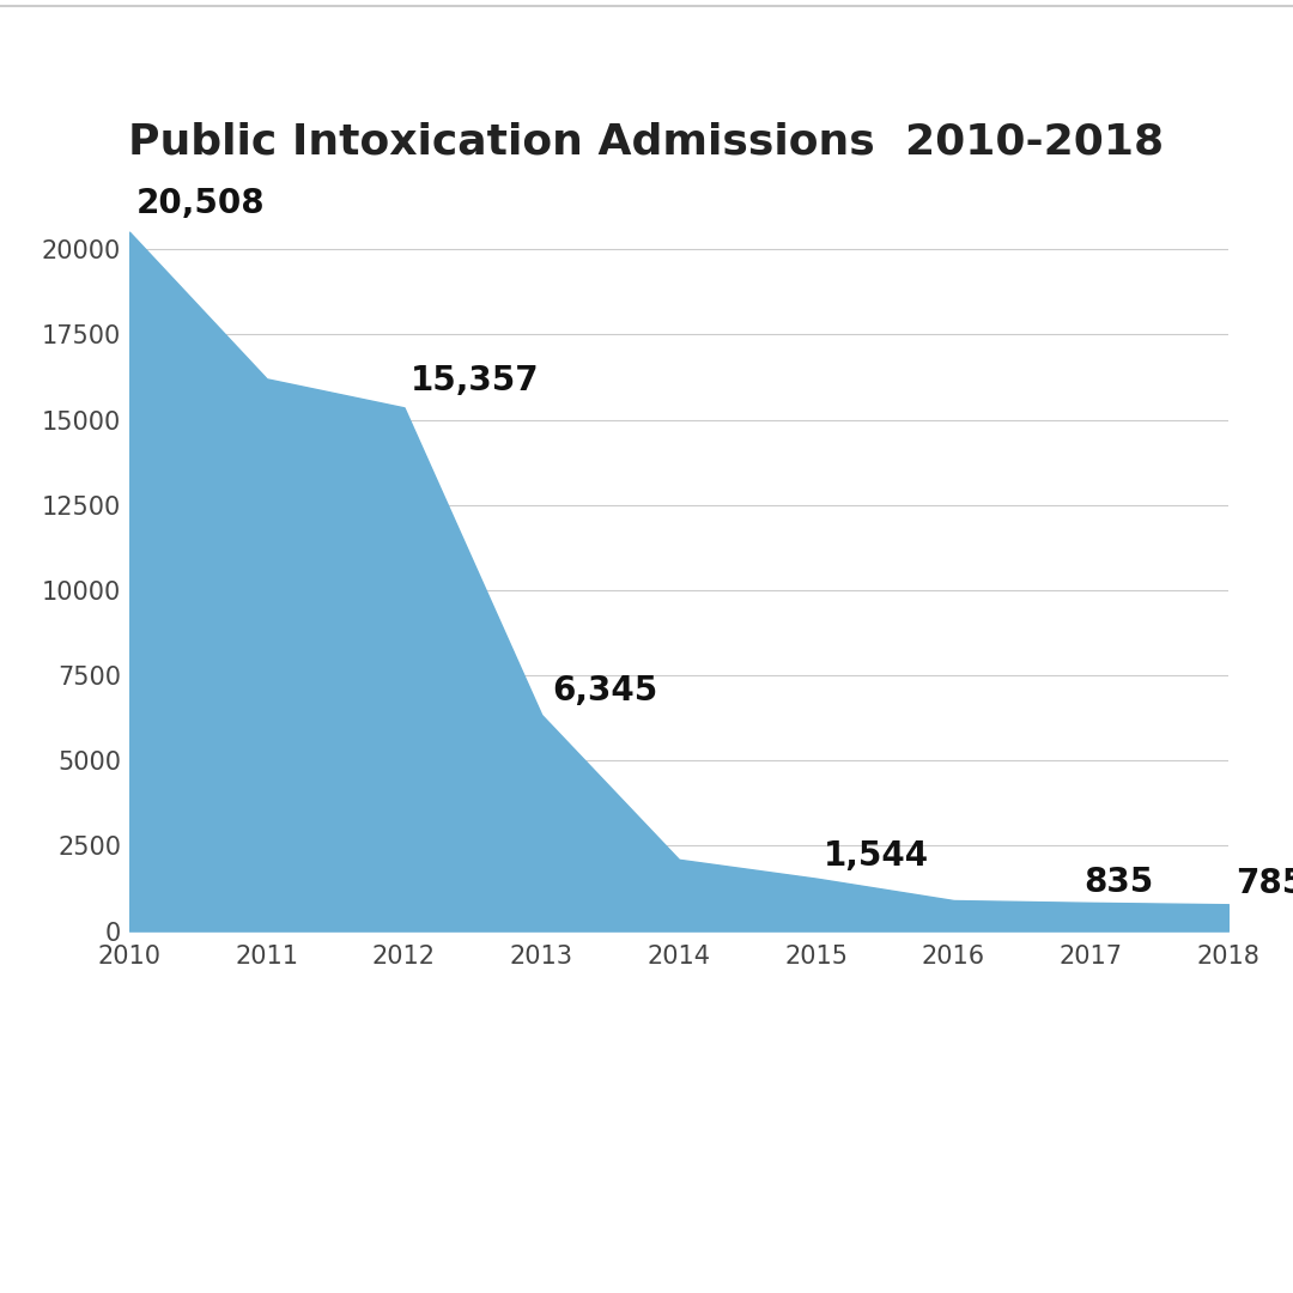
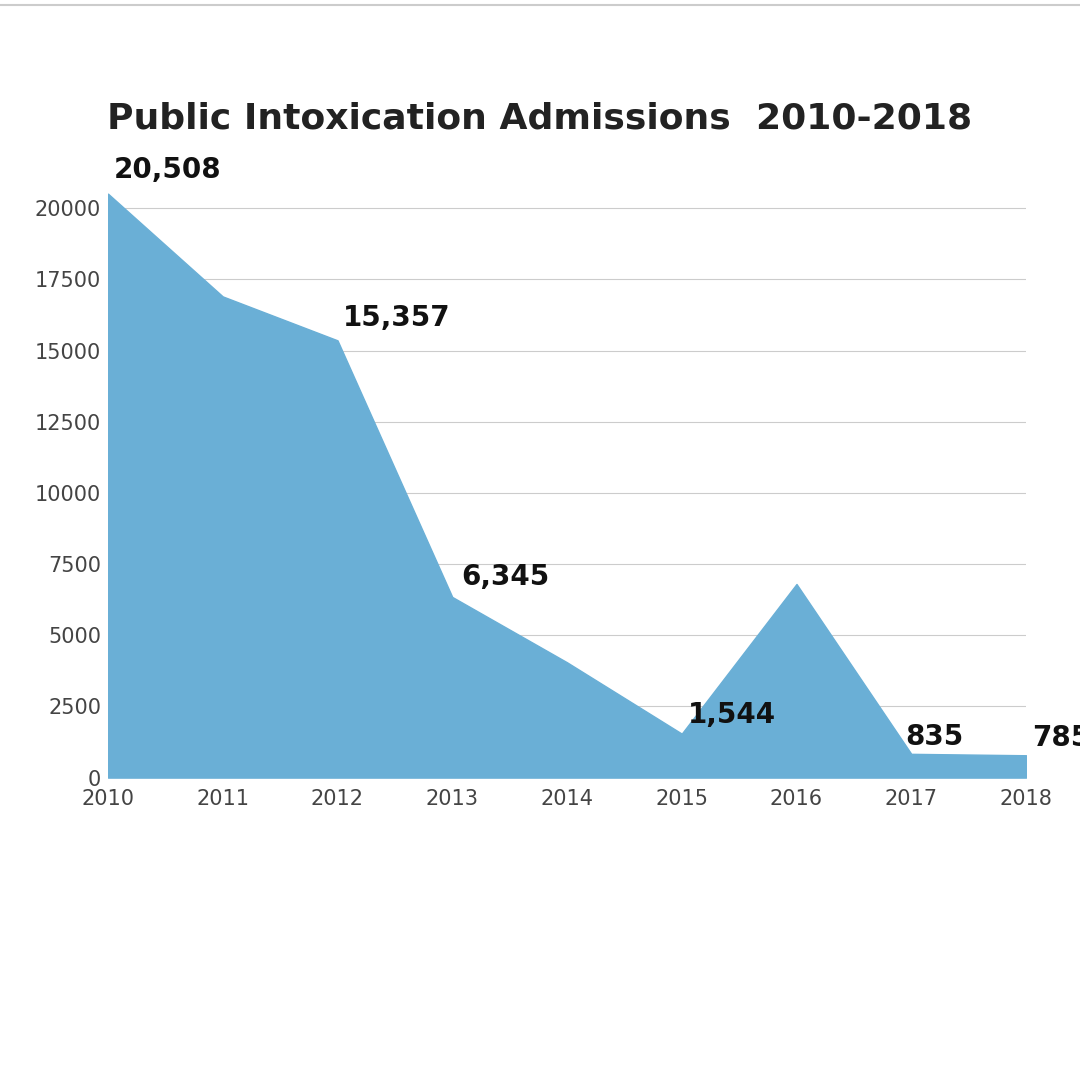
2011: 16200 -> 16900
2014: 2100 -> 4050
2016: 900 -> 6800
